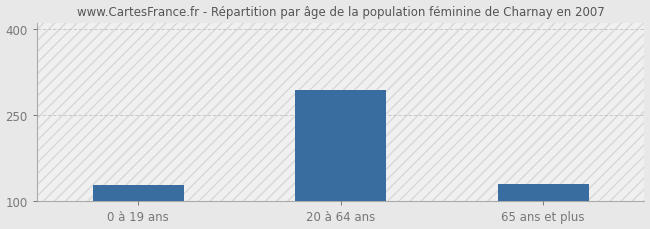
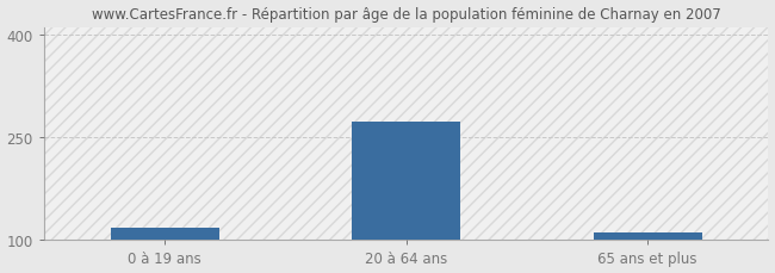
0 à 19 ans: 128 -> 118
20 à 64 ans: 294 -> 272
65 ans et plus: 130 -> 112
